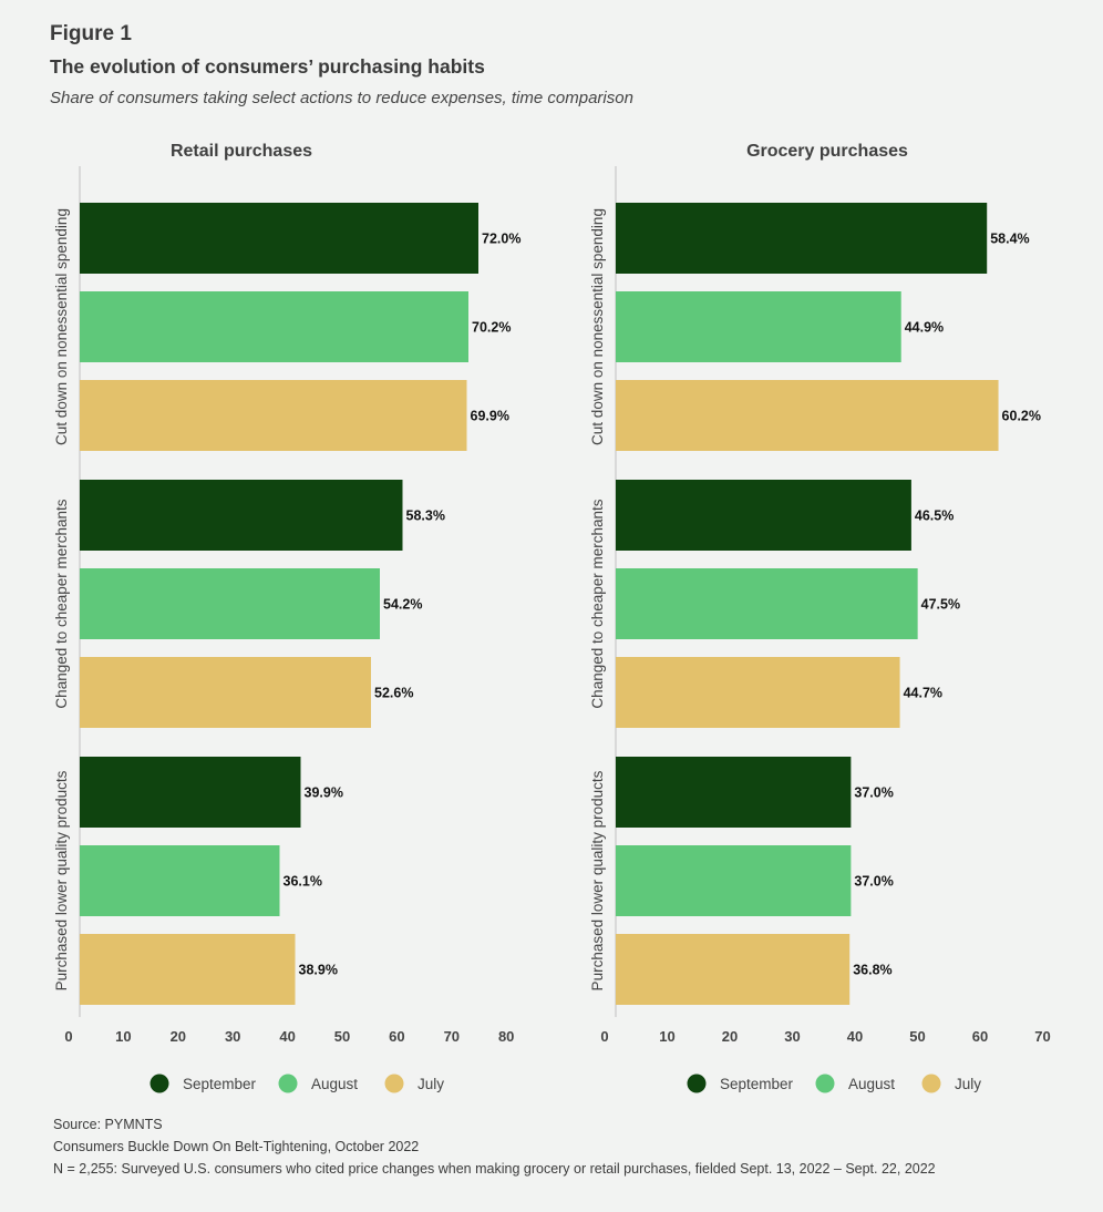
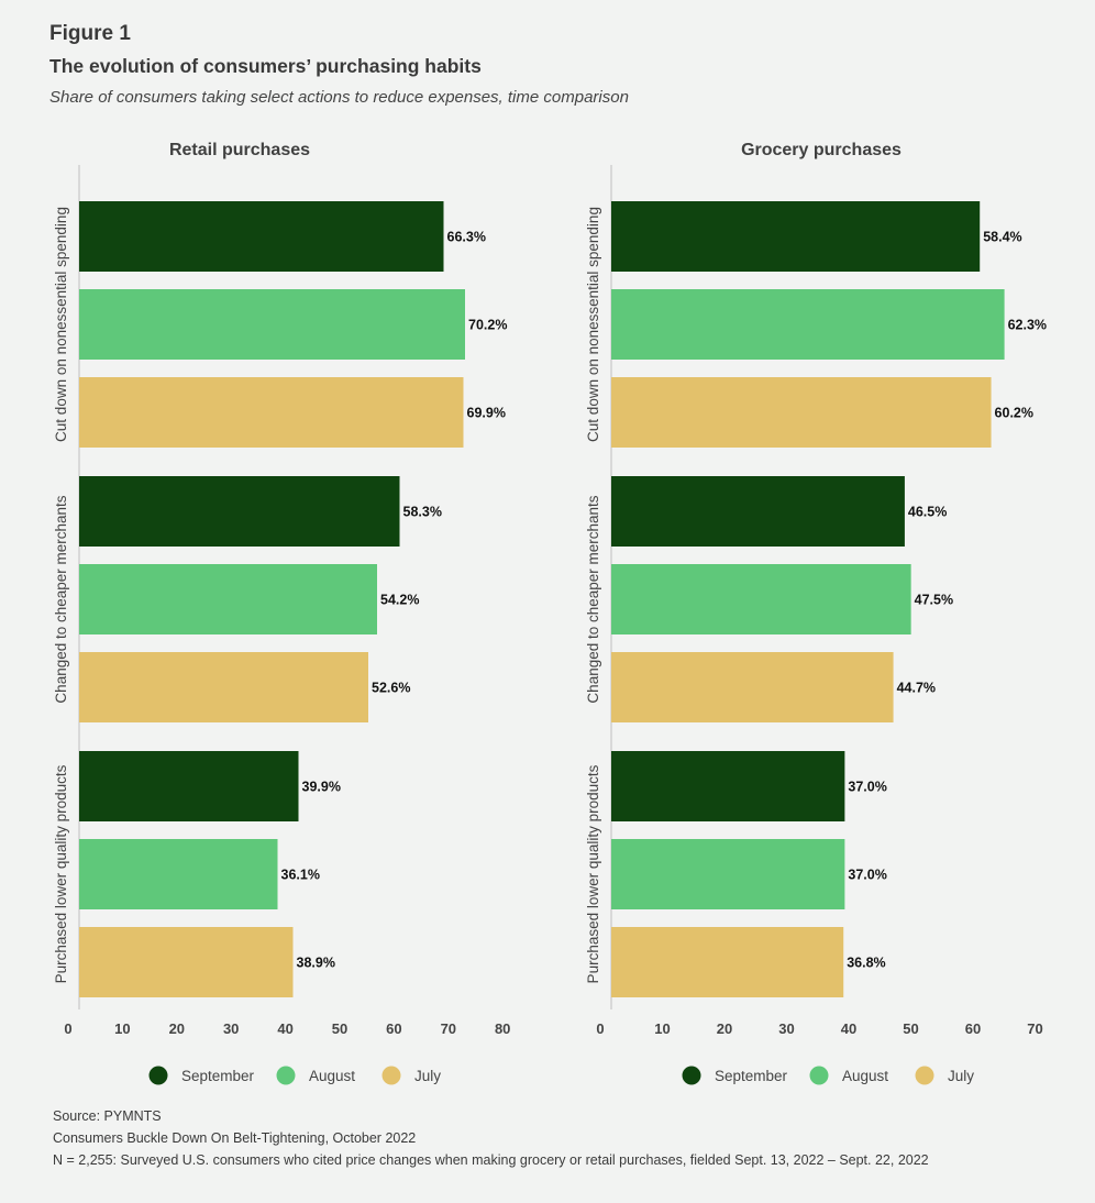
Retail purchases/September/Cut down on nonessential spending: 72.0% -> 66.3%
Grocery purchases/August/Cut down on nonessential spending: 44.9% -> 62.3%
